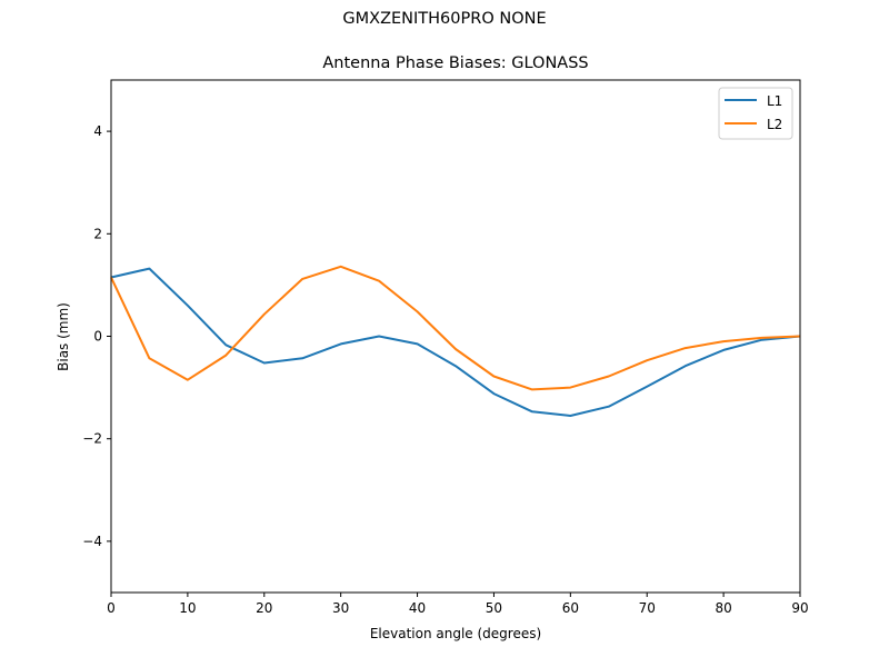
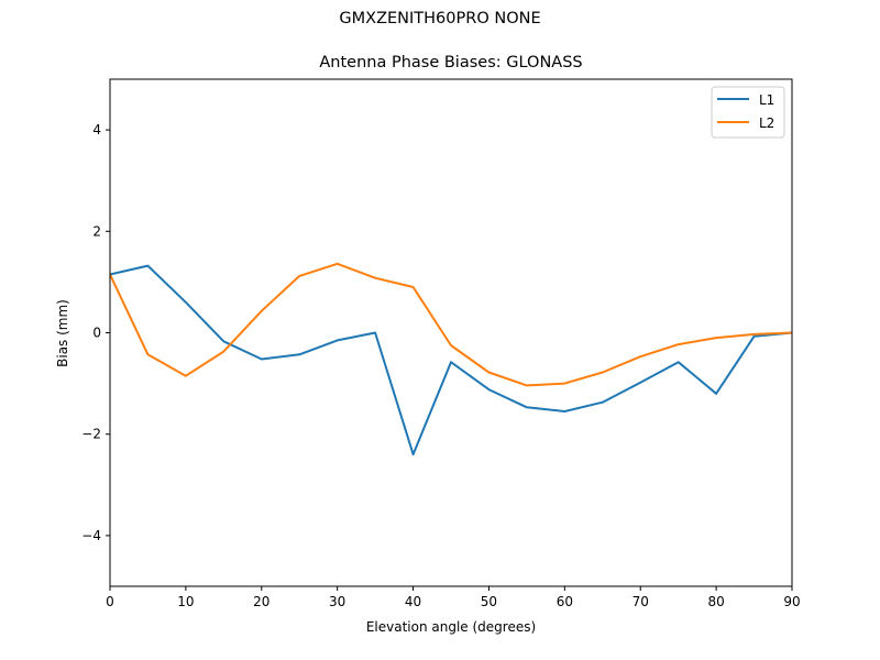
L1/40: -0.1 -> -2.4
L2/40: 0.5 -> 0.9
L1/80: -0.3 -> -1.2
